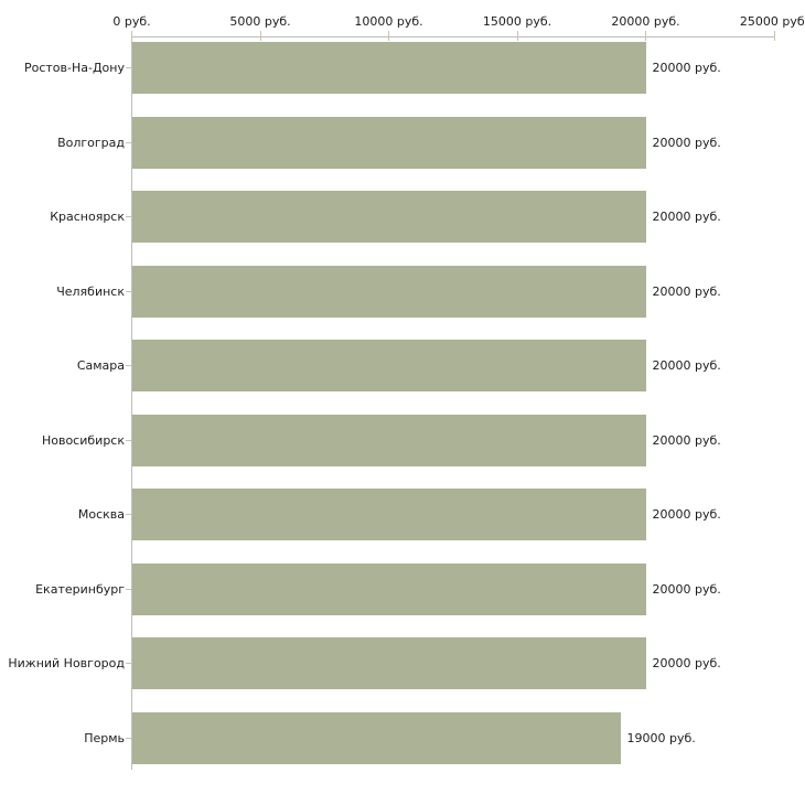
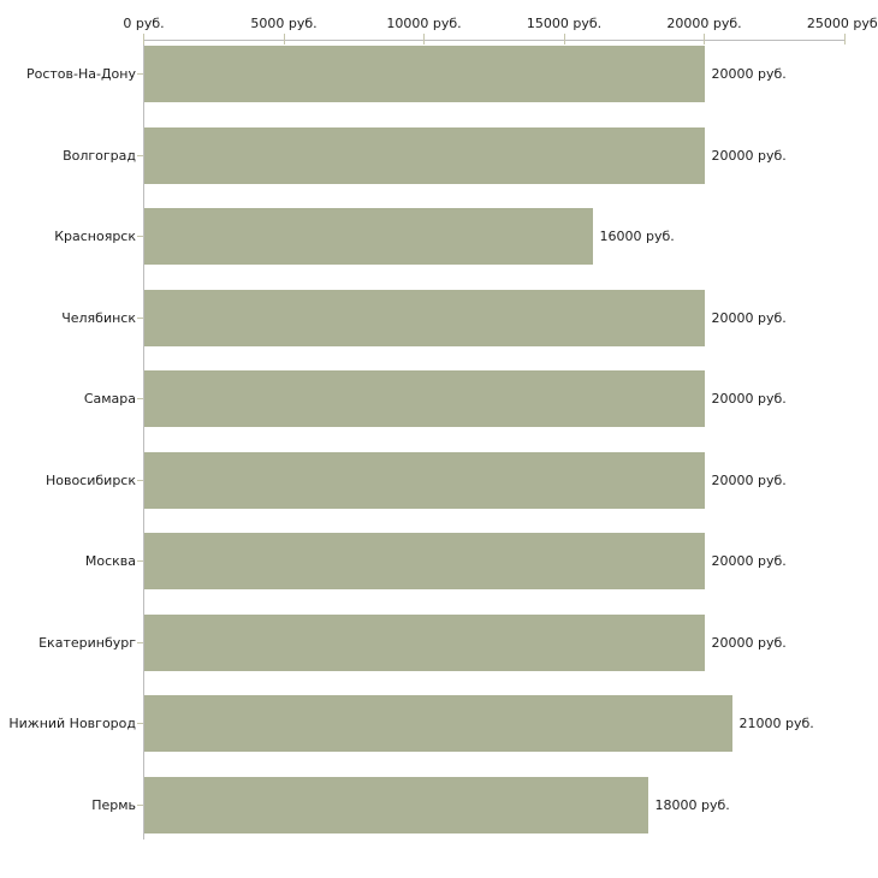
Красноярск: 20000 -> 16000
Нижний Новгород: 20000 -> 21000
Пермь: 19000 -> 18000
